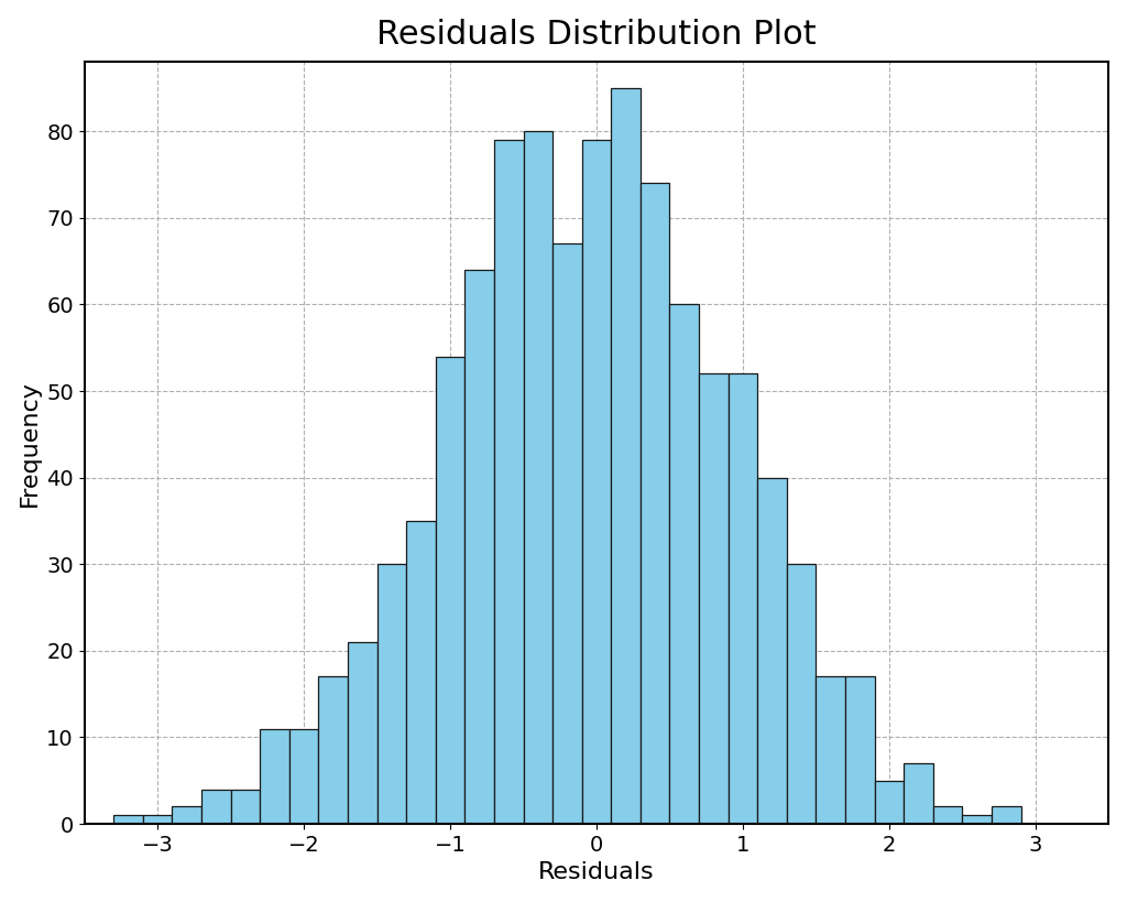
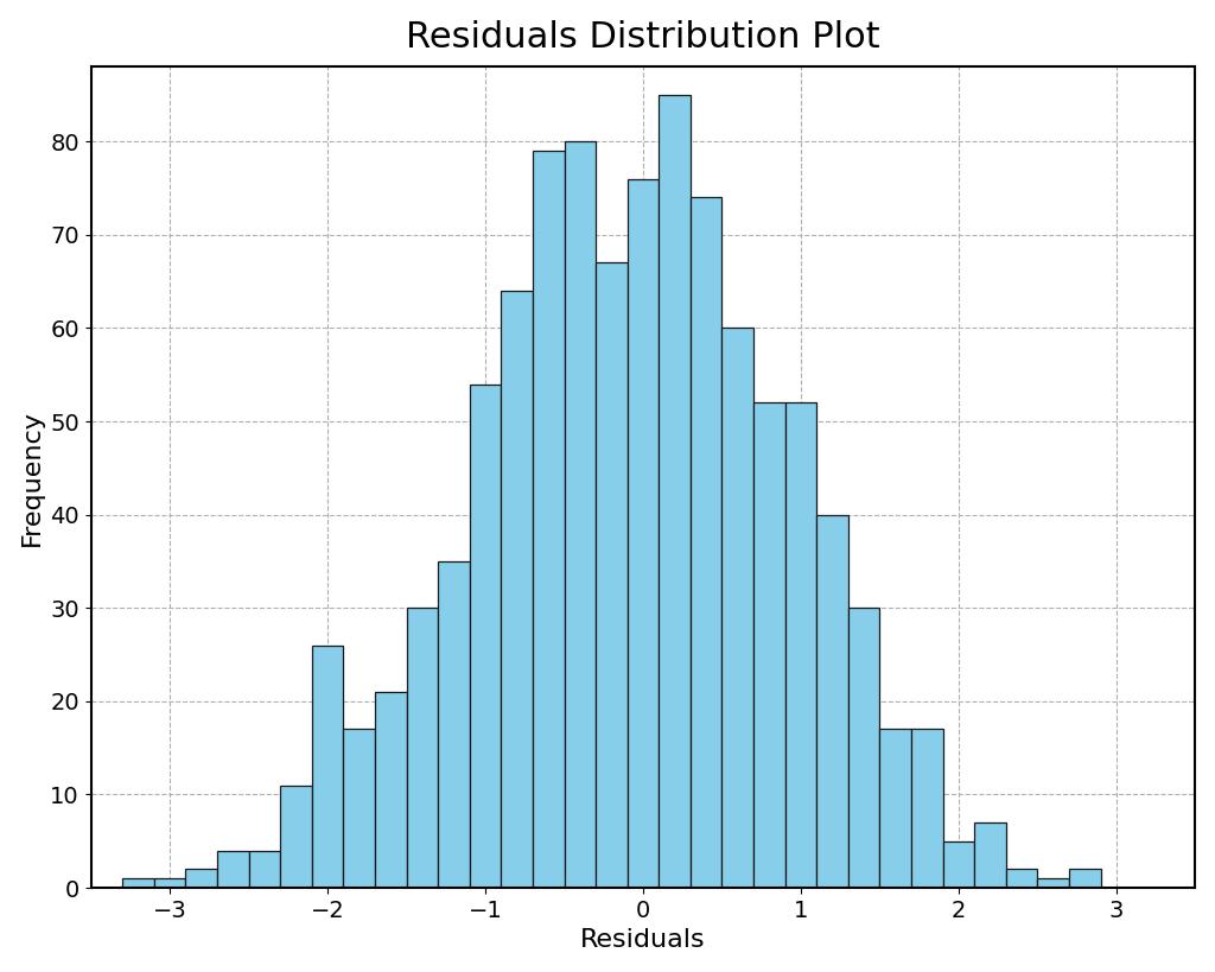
−2: 11 -> 26
0: 79 -> 76
